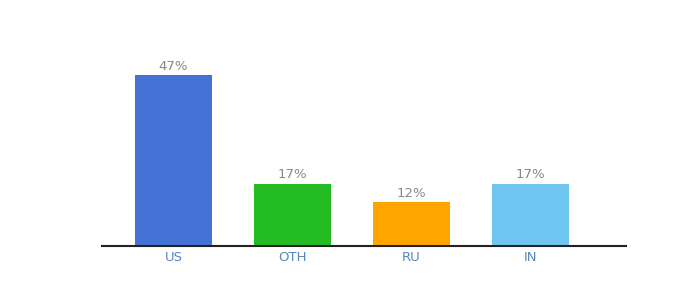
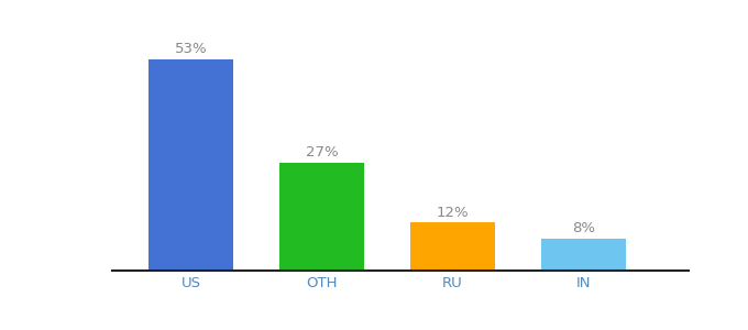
US: 47% -> 53%
OTH: 17% -> 27%
IN: 17% -> 8%
